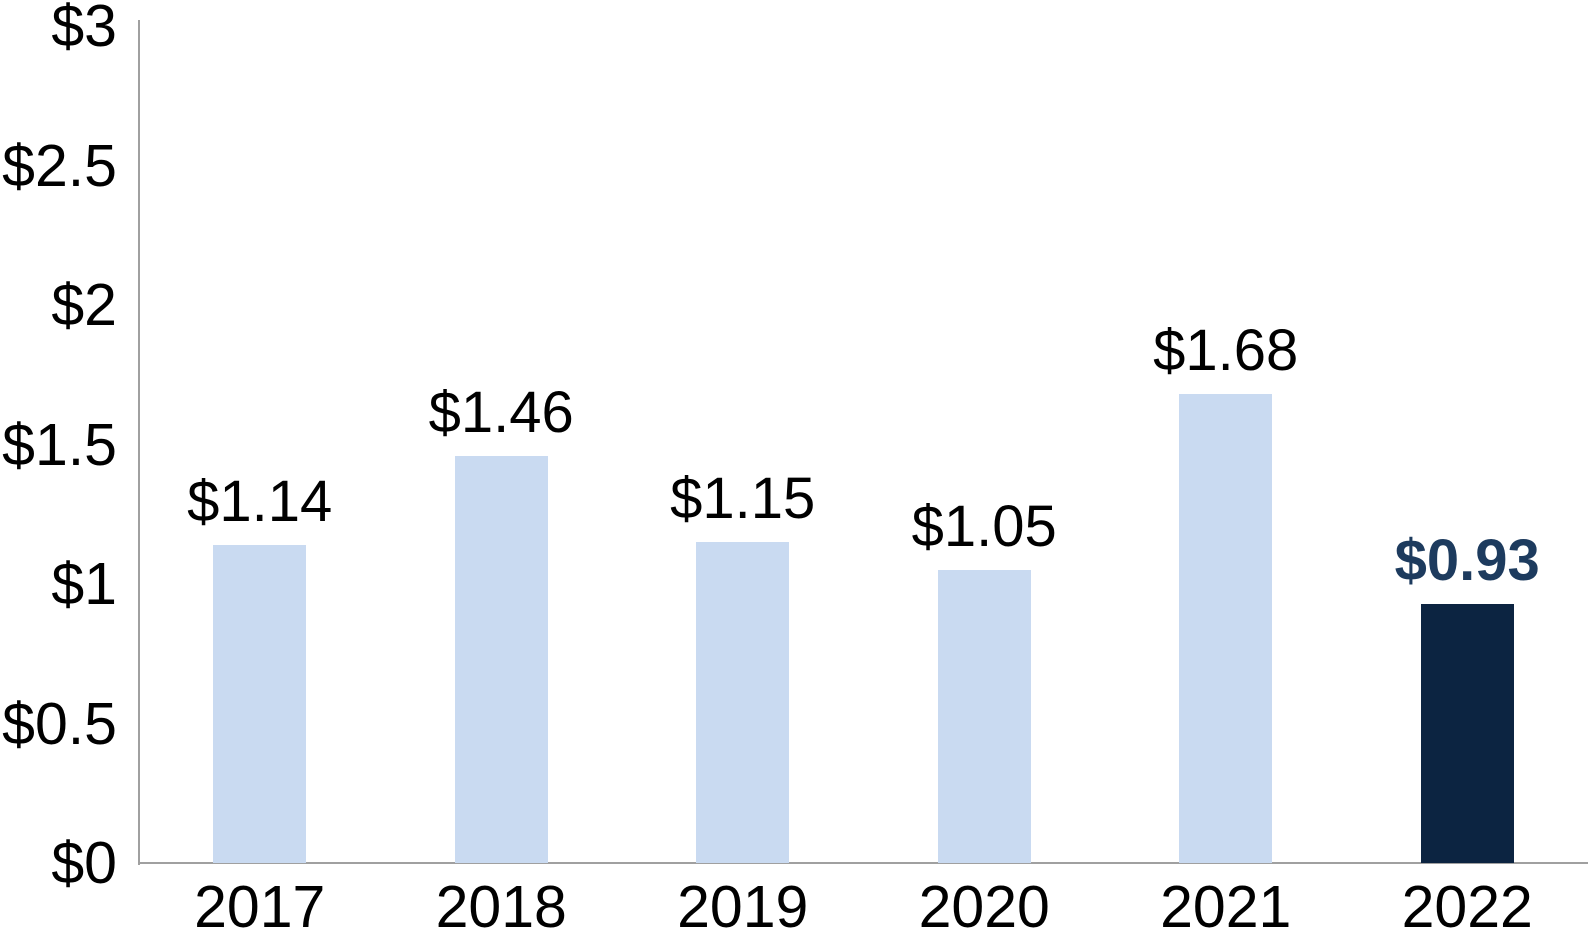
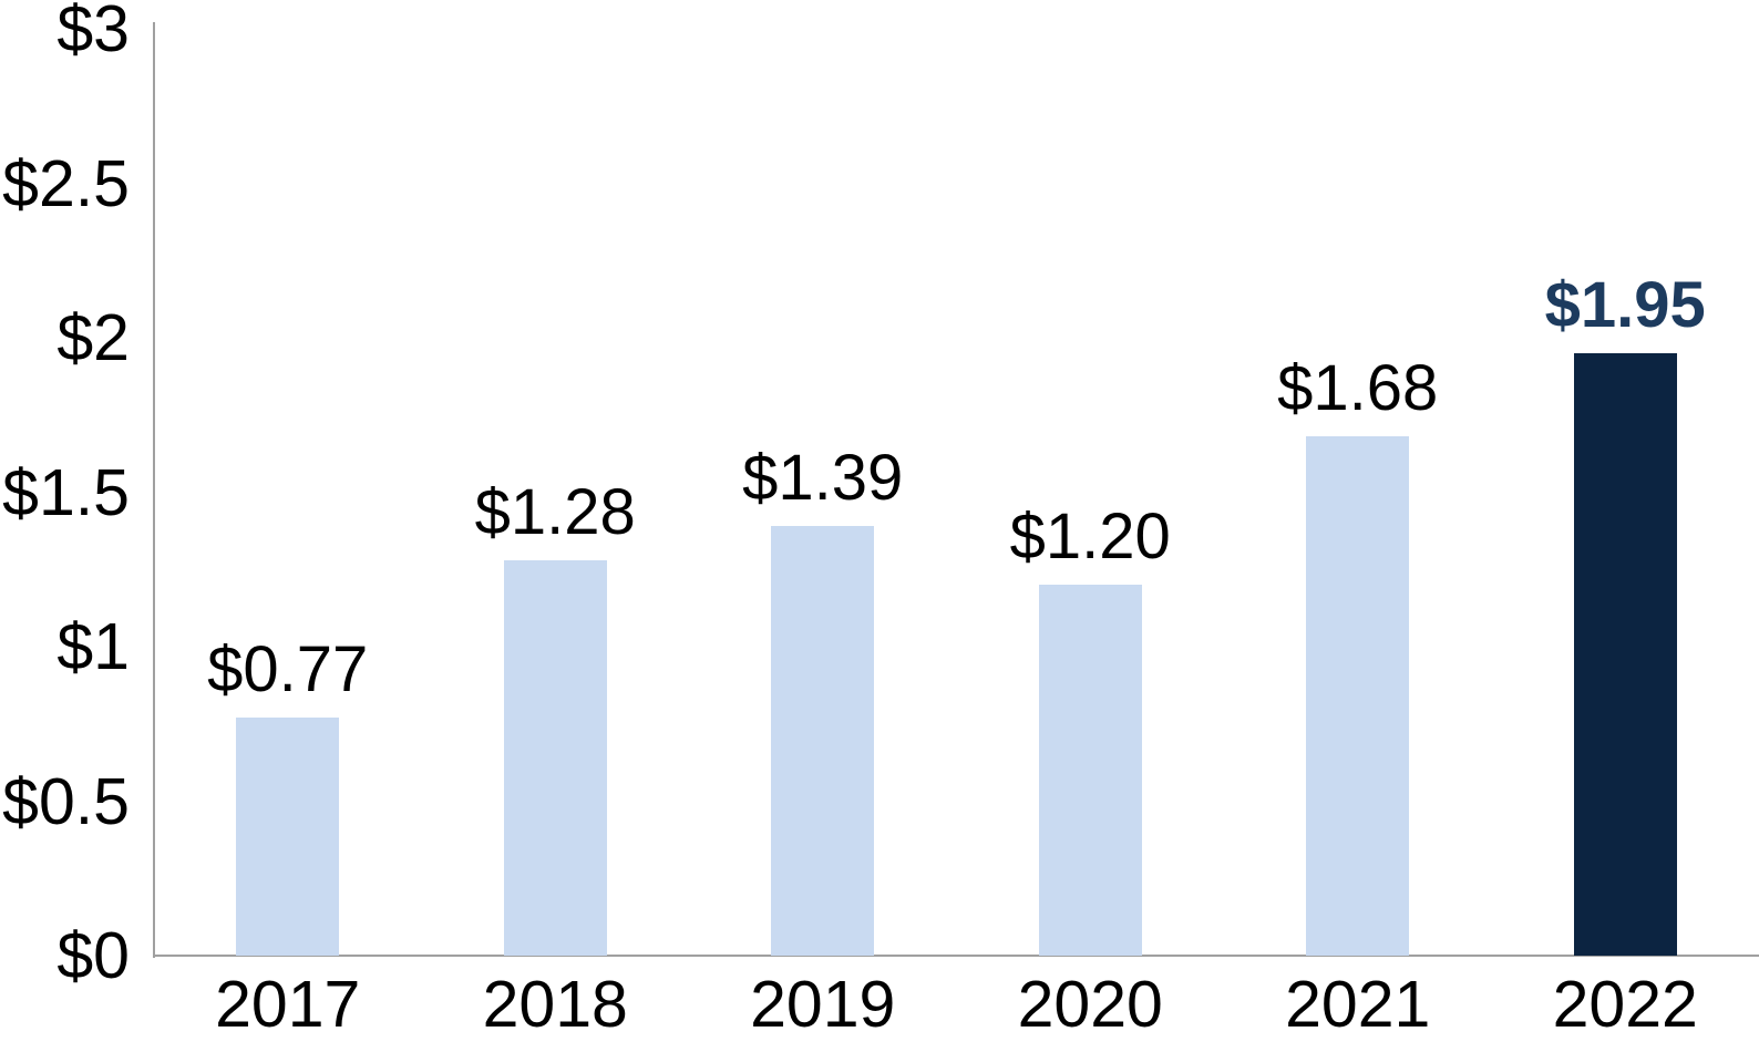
2017: $1.14 -> $0.77
2018: $1.46 -> $1.28
2019: $1.15 -> $1.39
2020: $1.05 -> $1.20
2022: $0.93 -> $1.95
